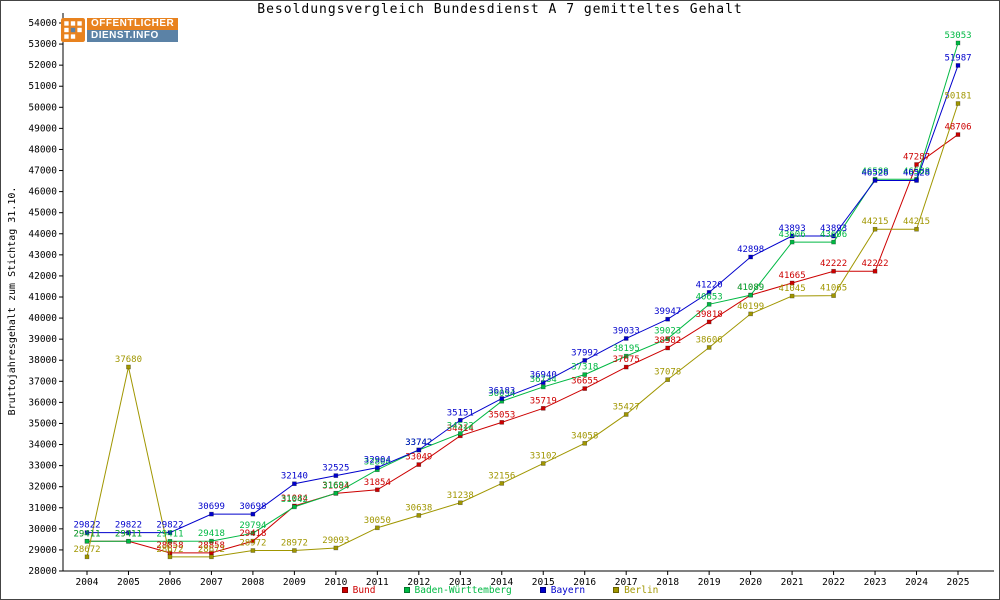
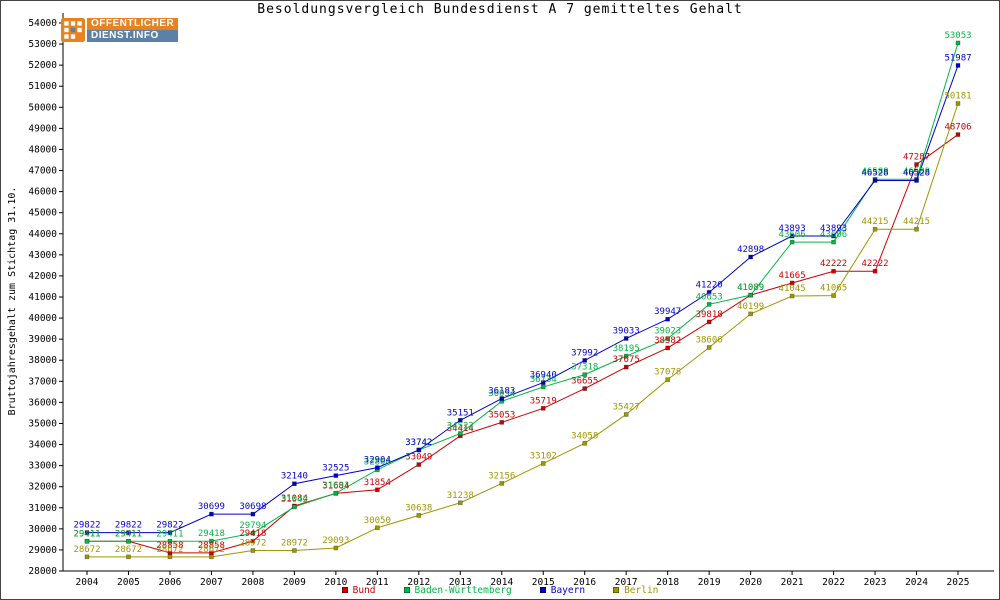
Berlin/2005: 37680 -> 28672
